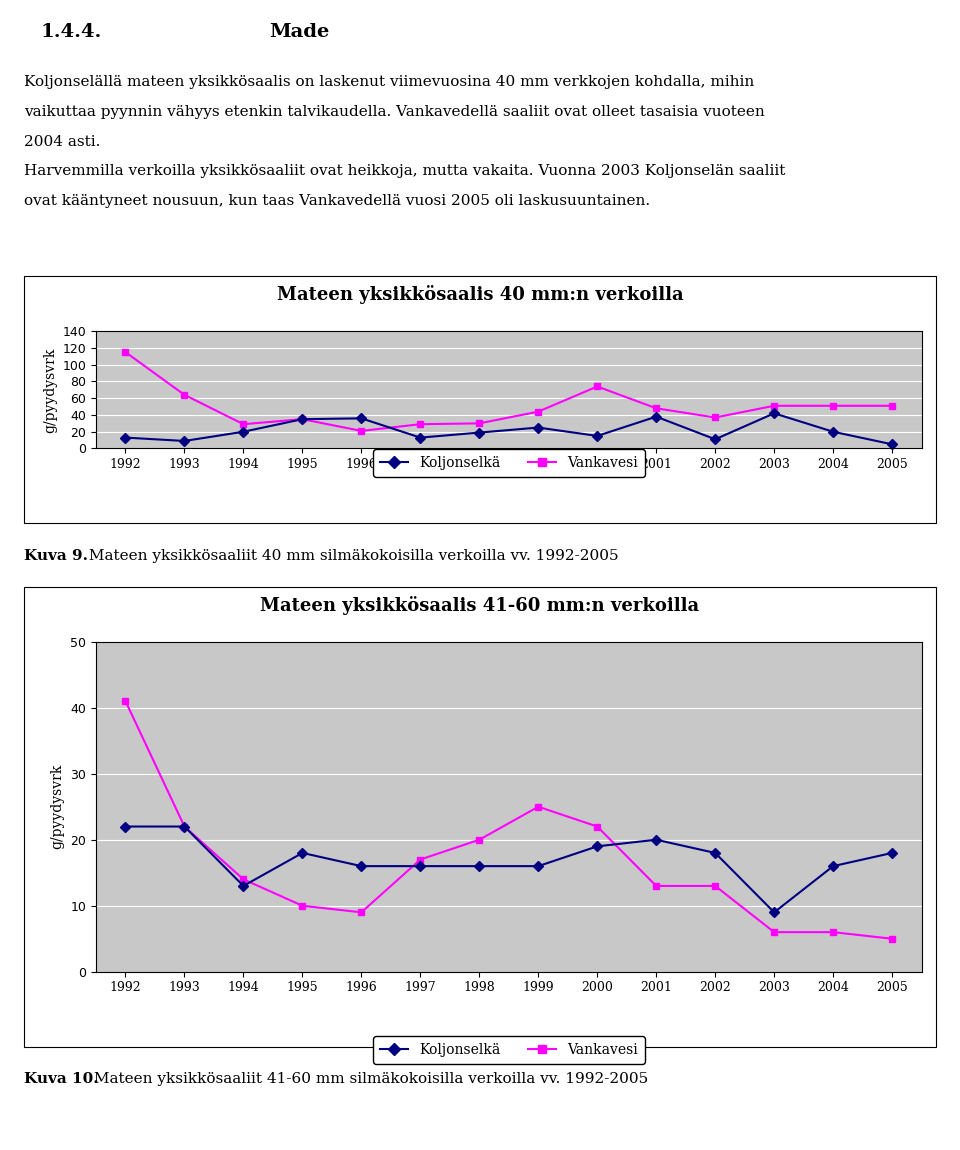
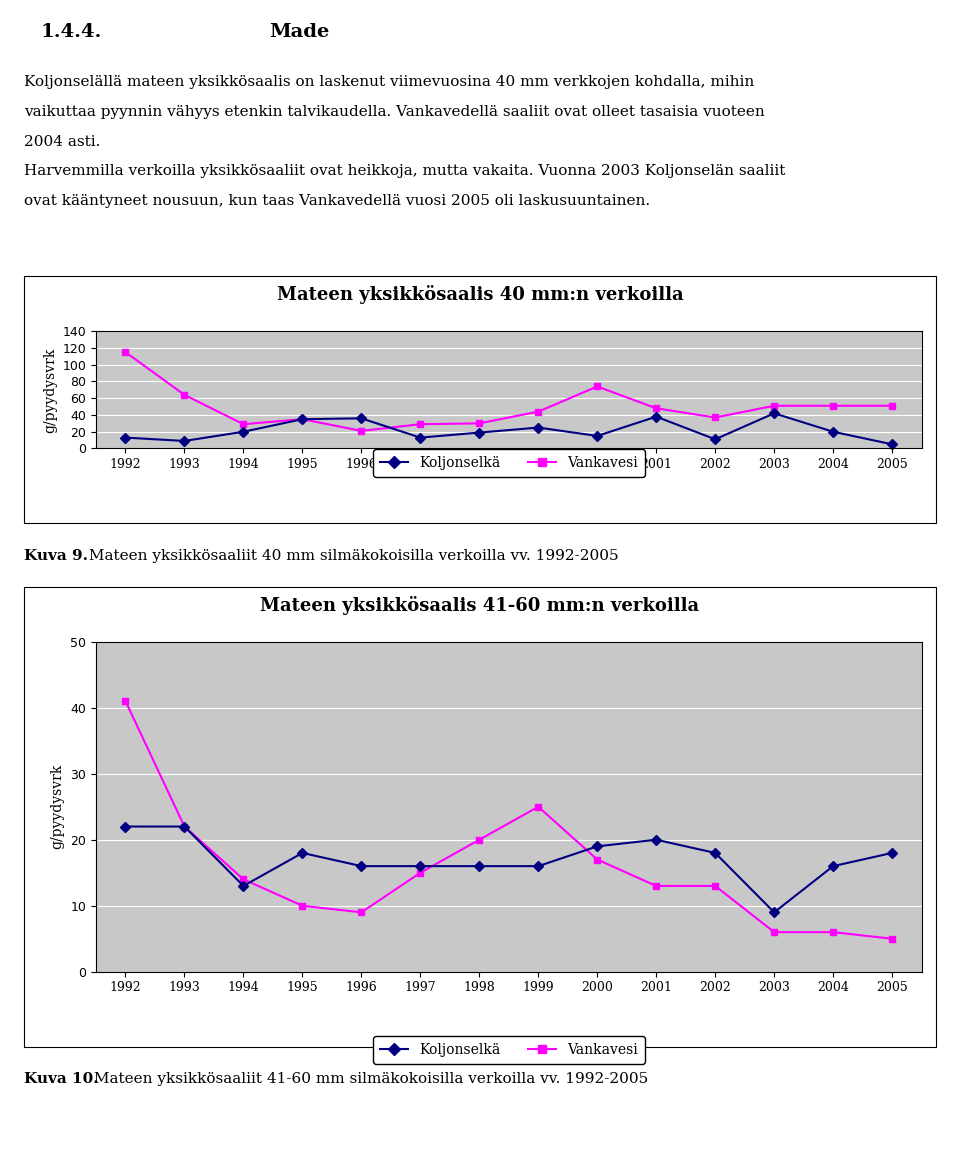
Vankavesi/1997: 17 -> 15
Vankavesi/2000: 22 -> 17
